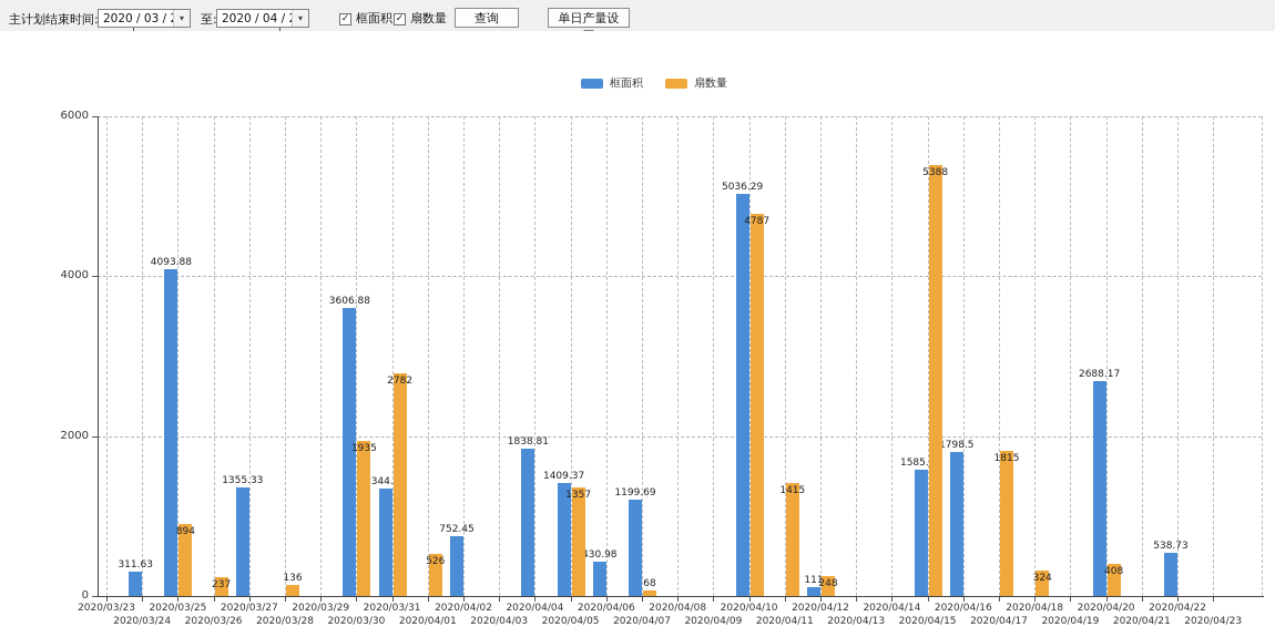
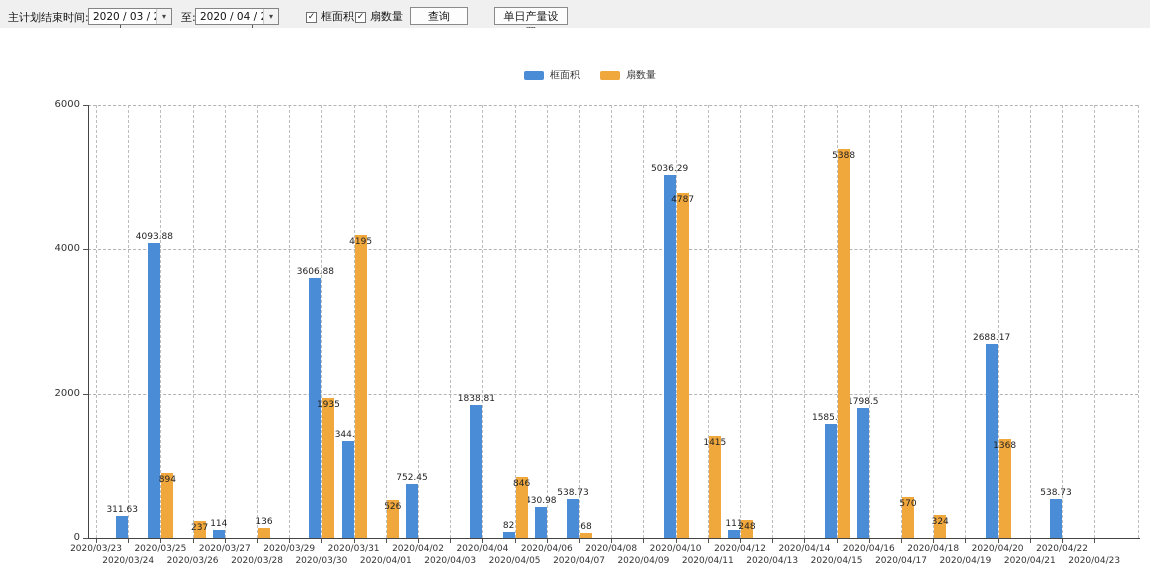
框面积/2020/03/27: 1355.33 -> 114
扇数量/2020/03/31: 2782 -> 4195
框面积/2020/04/05: 1409.37 -> 82
扇数量/2020/04/05: 1357 -> 846
框面积/2020/04/07: 1199.69 -> 538.73
扇数量/2020/04/17: 1815 -> 570
扇数量/2020/04/20: 408 -> 1368
